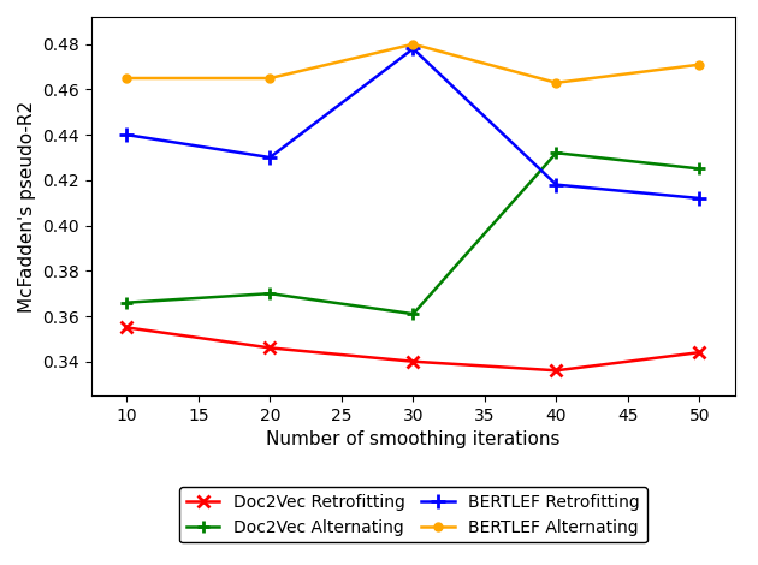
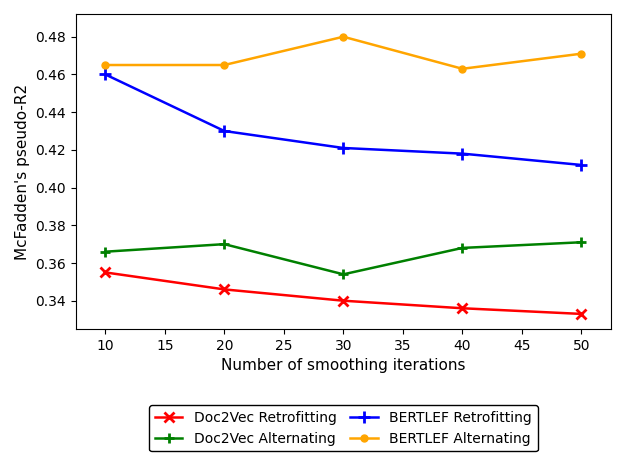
BERTLEF Retrofitting/10: 0.440 -> 0.460
Doc2Vec Alternating/30: 0.361 -> 0.354
BERTLEF Retrofitting/30: 0.478 -> 0.421
Doc2Vec Alternating/40: 0.432 -> 0.368
Doc2Vec Retrofitting/50: 0.344 -> 0.333
Doc2Vec Alternating/50: 0.425 -> 0.371
